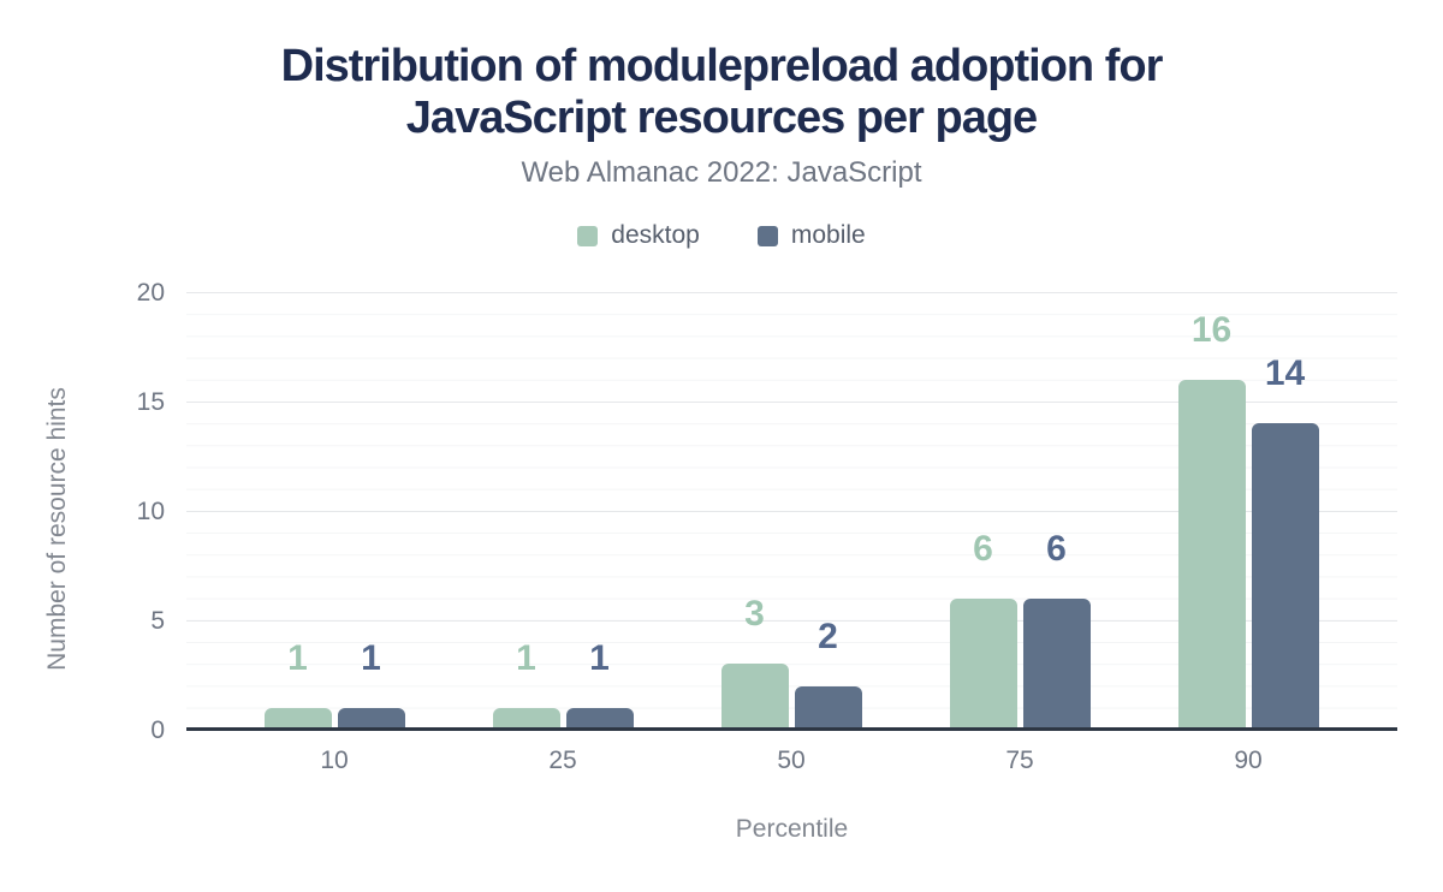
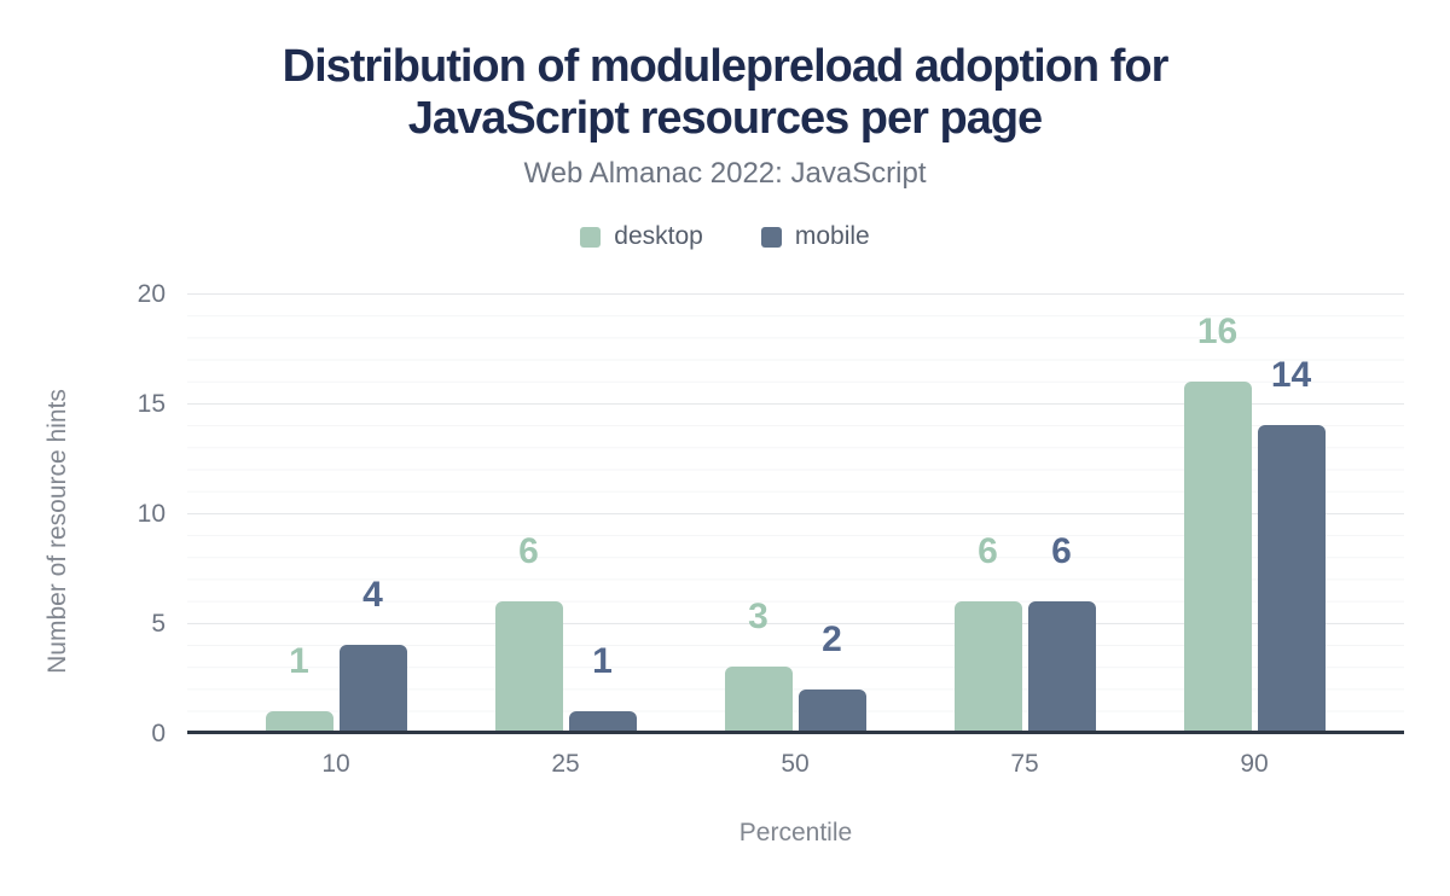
mobile/10: 1 -> 4
desktop/25: 1 -> 6
